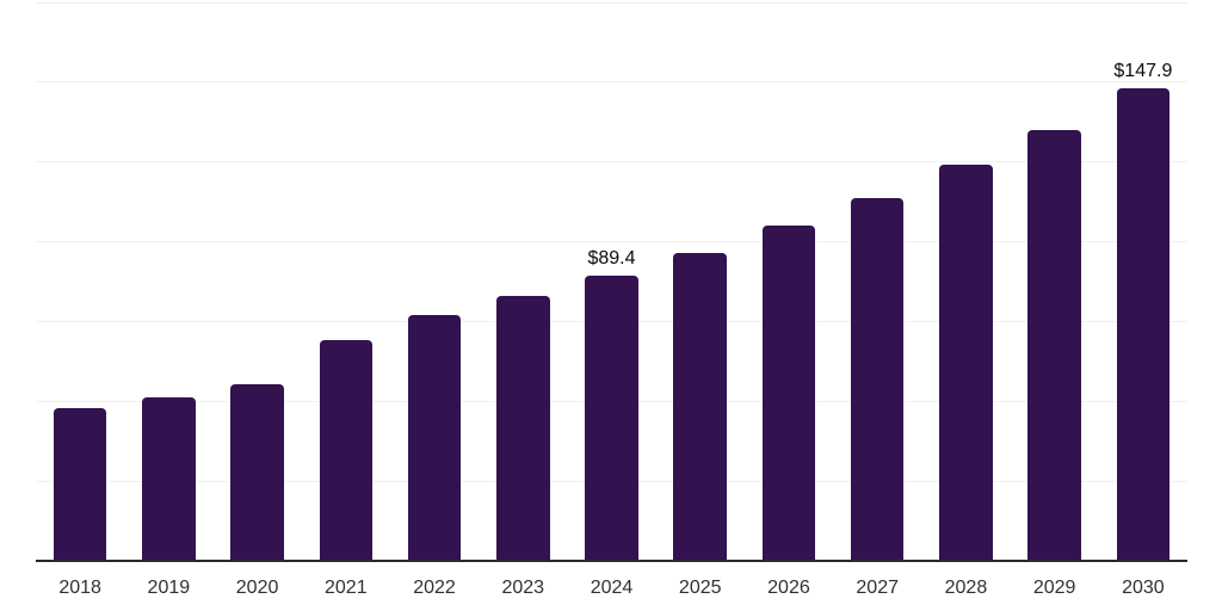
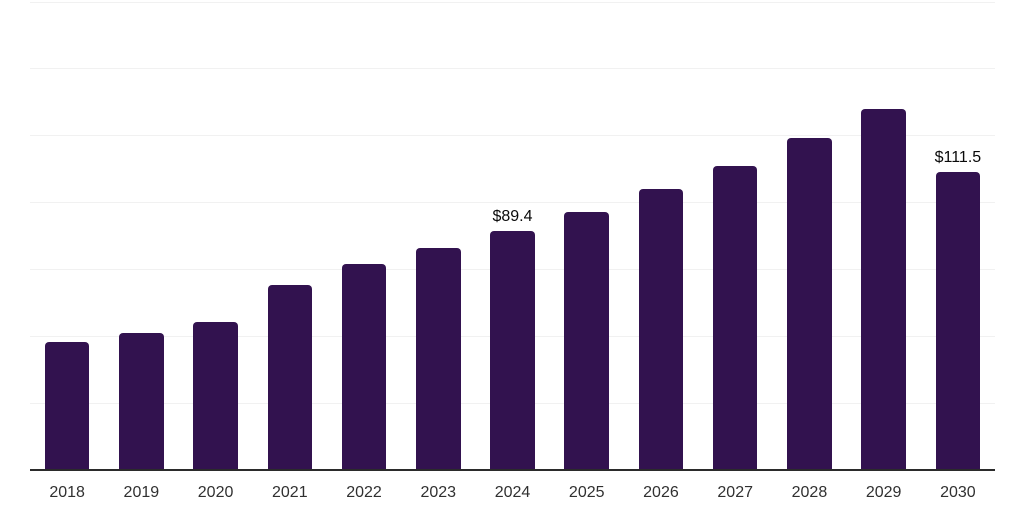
2030: $147.9 -> $111.5
